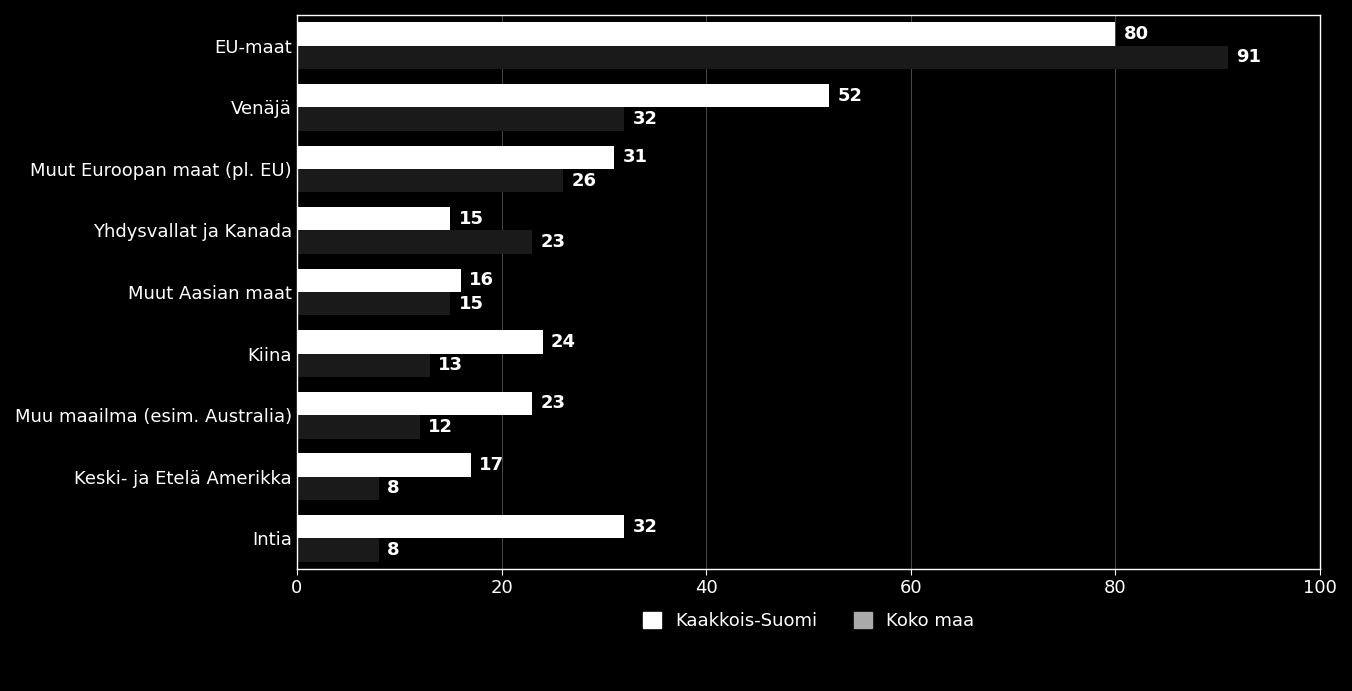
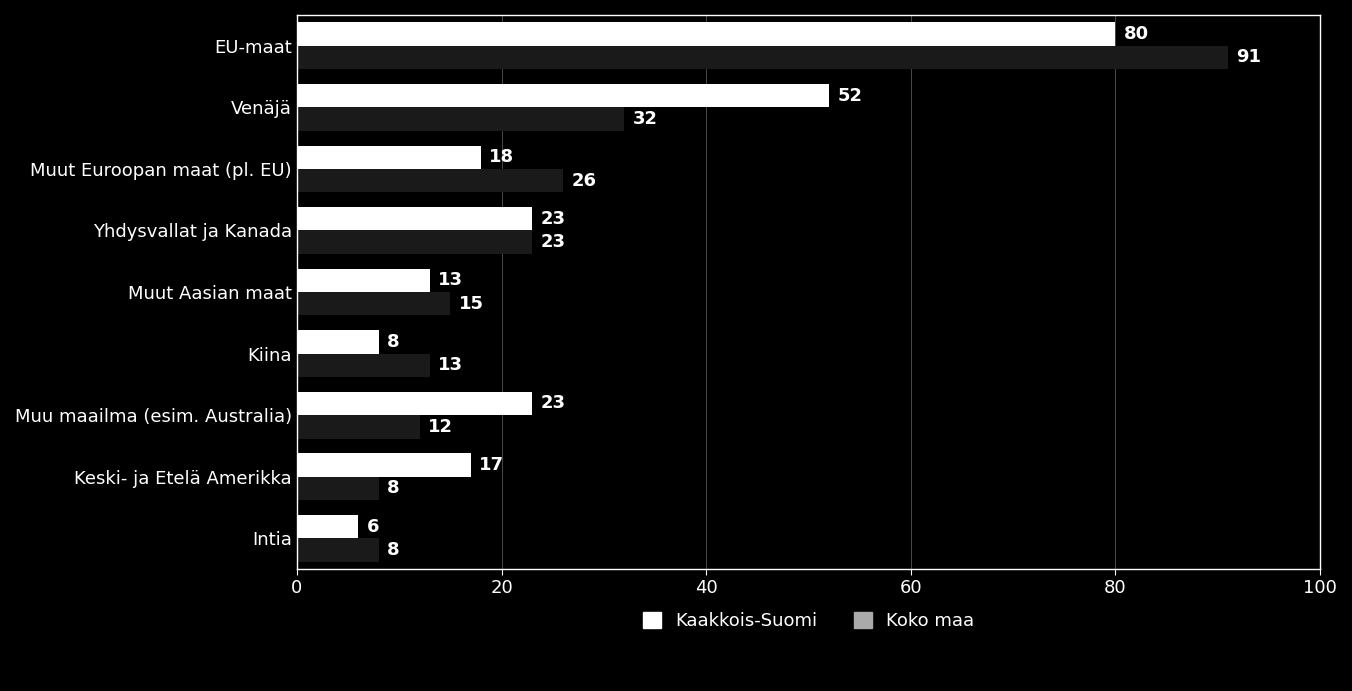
Kaakkois-Suomi/Muut Euroopan maat (pl. EU): 31 -> 18
Kaakkois-Suomi/Yhdysvallat ja Kanada: 15 -> 23
Kaakkois-Suomi/Muut Aasian maat: 16 -> 13
Kaakkois-Suomi/Kiina: 24 -> 8
Kaakkois-Suomi/Intia: 32 -> 6
